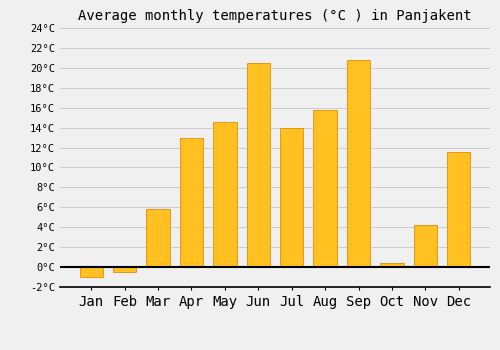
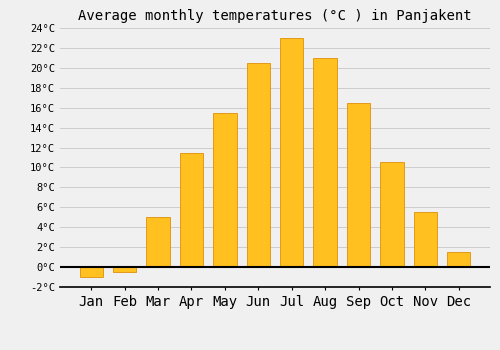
Mar: 5.8°C -> 5.0°C
Apr: 13.0°C -> 11.5°C
May: 14.6°C -> 15.5°C
Jul: 14.0°C -> 23.0°C
Aug: 15.8°C -> 21.0°C
Sep: 20.8°C -> 16.5°C
Oct: 0.4°C -> 10.5°C
Nov: 4.2°C -> 5.5°C
Dec: 11.6°C -> 1.5°C
